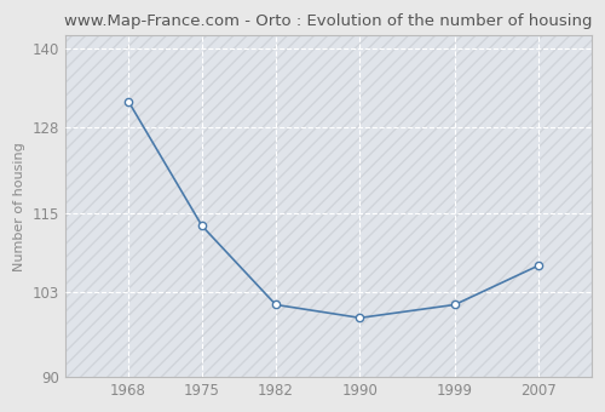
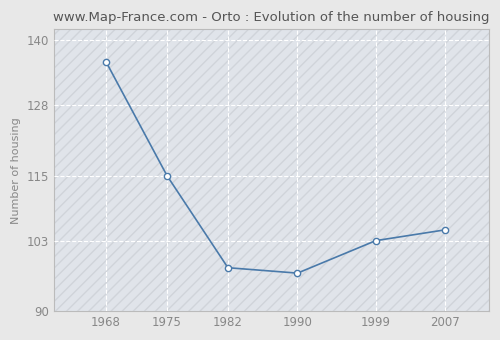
1968: 132 -> 136
1975: 113 -> 115
1982: 101 -> 98
1990: 99 -> 97
1999: 101 -> 103
2007: 107 -> 105
